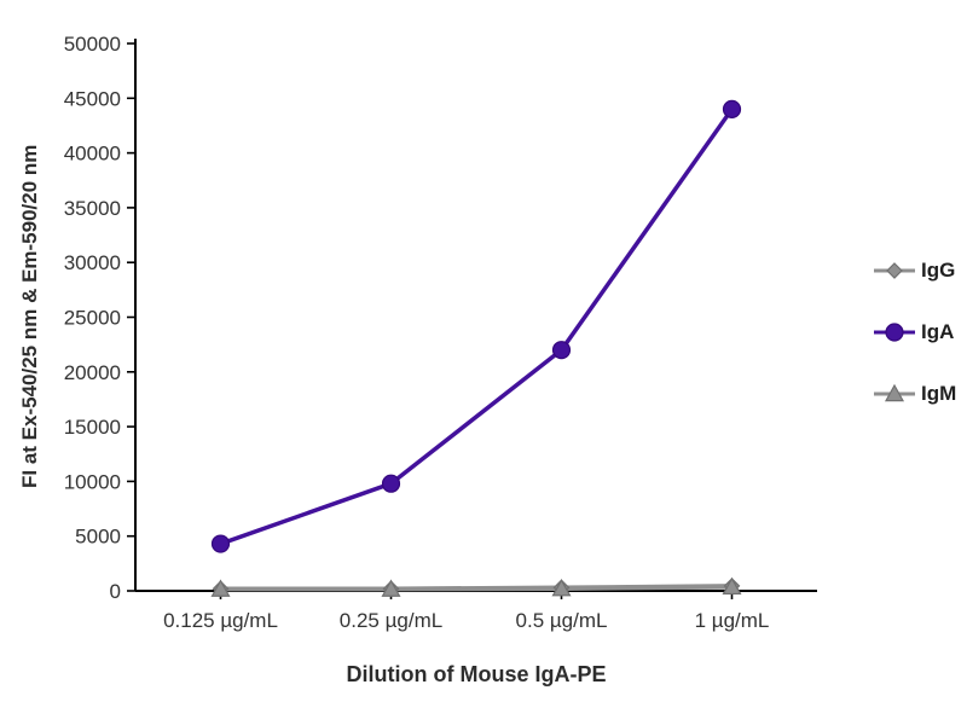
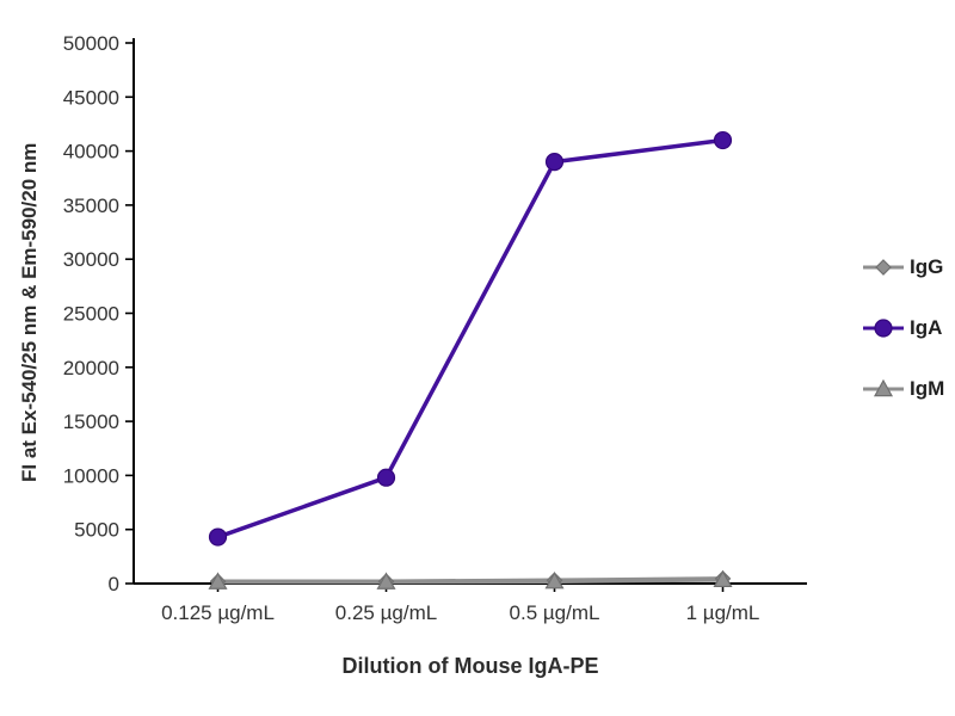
IgA/0.5 µg/mL: 22000 -> 39000
IgA/1 µg/mL: 44000 -> 41000
